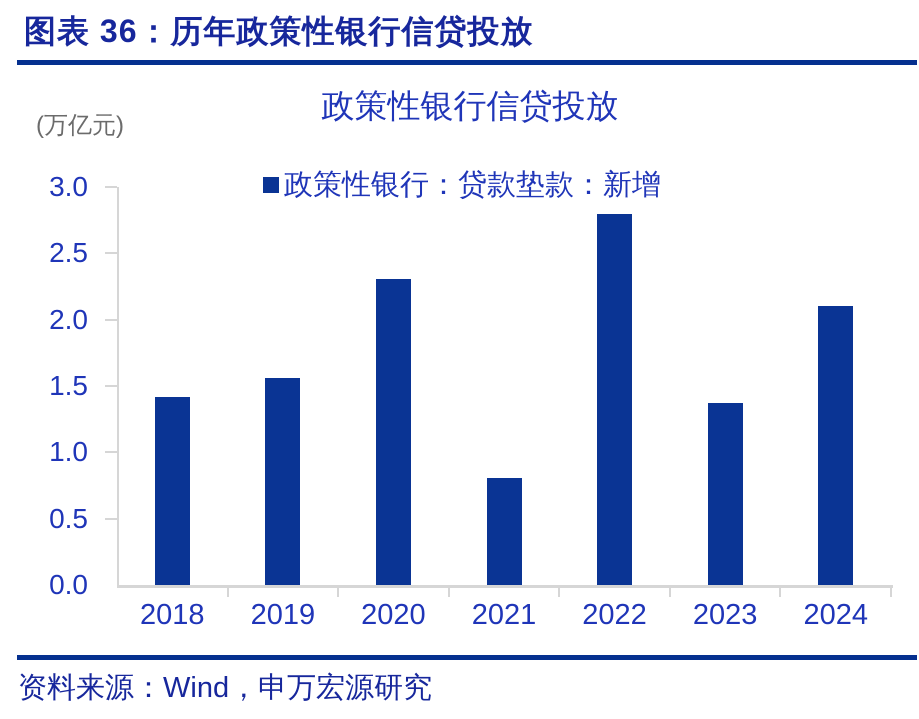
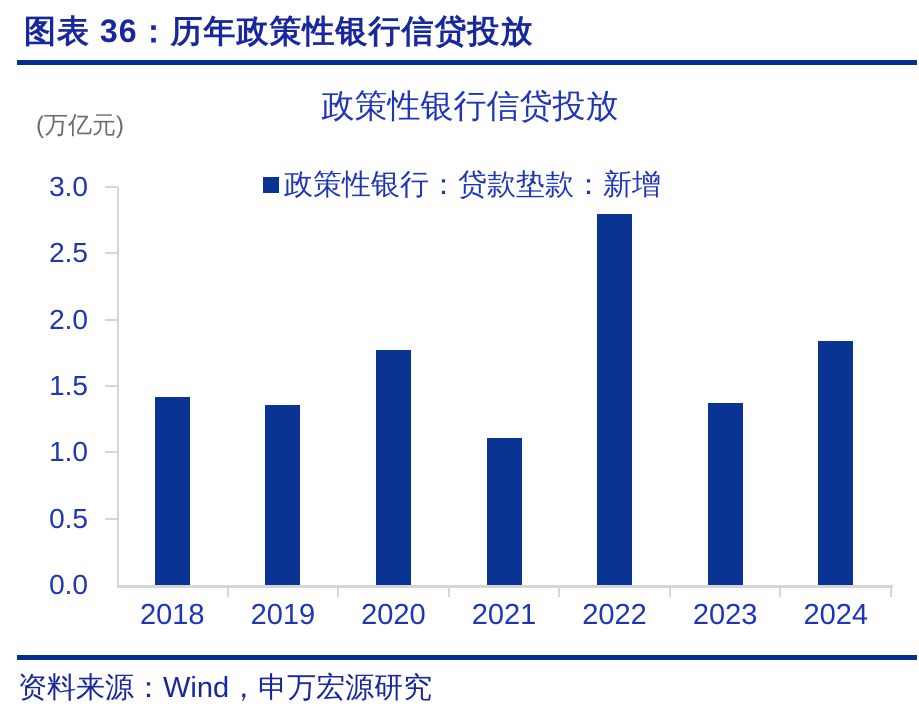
2019: 1.56 -> 1.36
2020: 2.31 -> 1.77
2021: 0.81 -> 1.11
2024: 2.10 -> 1.84
